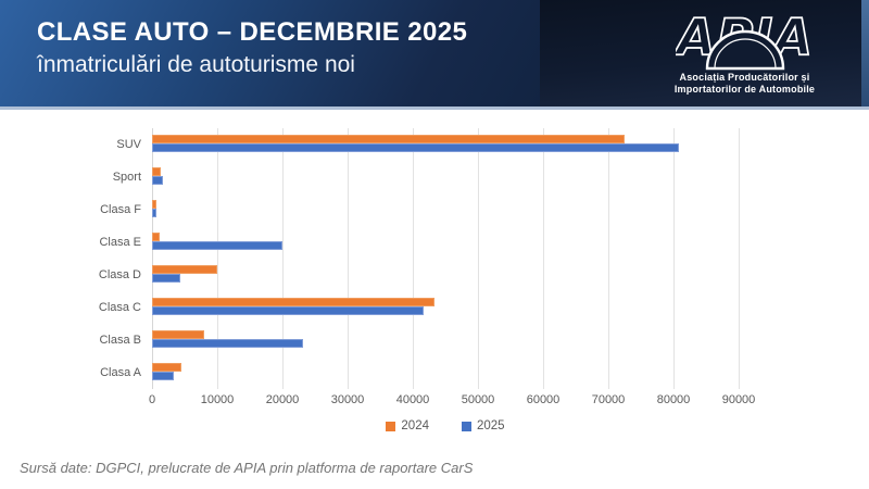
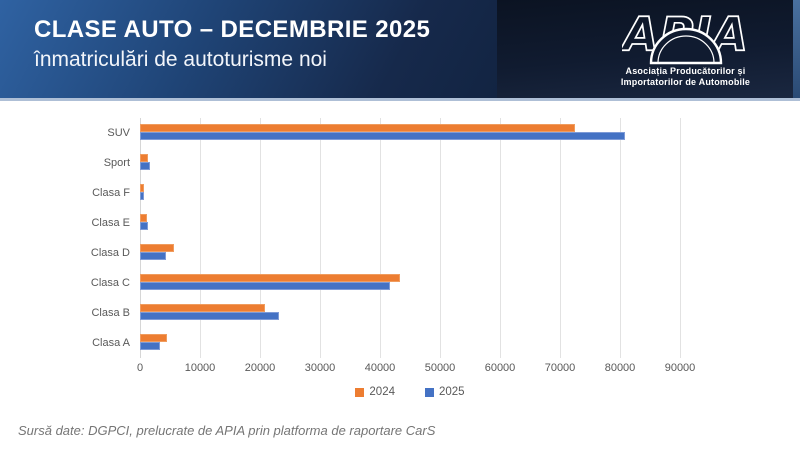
2025/Clasa E: 20000 -> 1000
2024/Clasa D: 10000 -> 6000
2024/Clasa B: 8000 -> 21000
